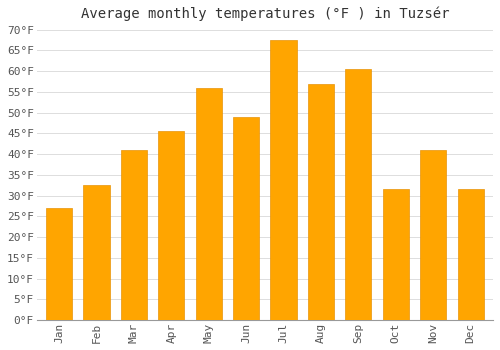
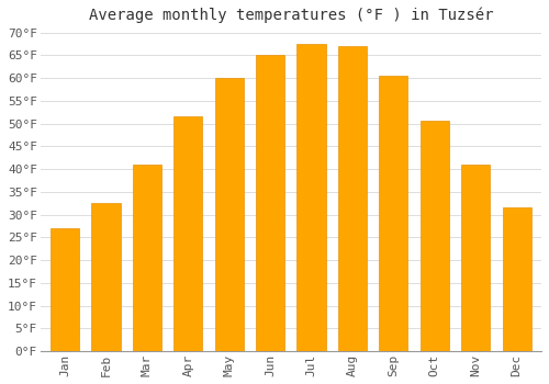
Apr: 45.5°F -> 51.5°F
May: 56.0°F -> 60.0°F
Jun: 49.0°F -> 65.0°F
Aug: 57.0°F -> 67.0°F
Oct: 31.5°F -> 50.5°F
